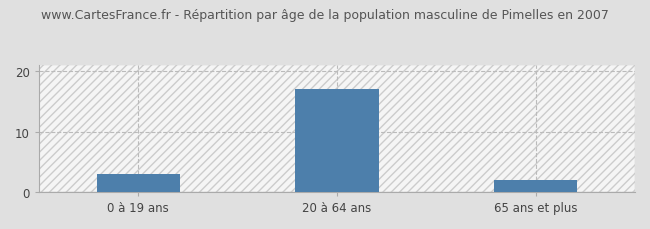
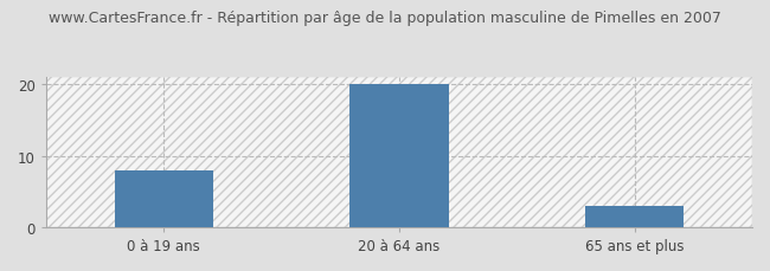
0 à 19 ans: 3 -> 8
20 à 64 ans: 17 -> 20
65 ans et plus: 2 -> 3
